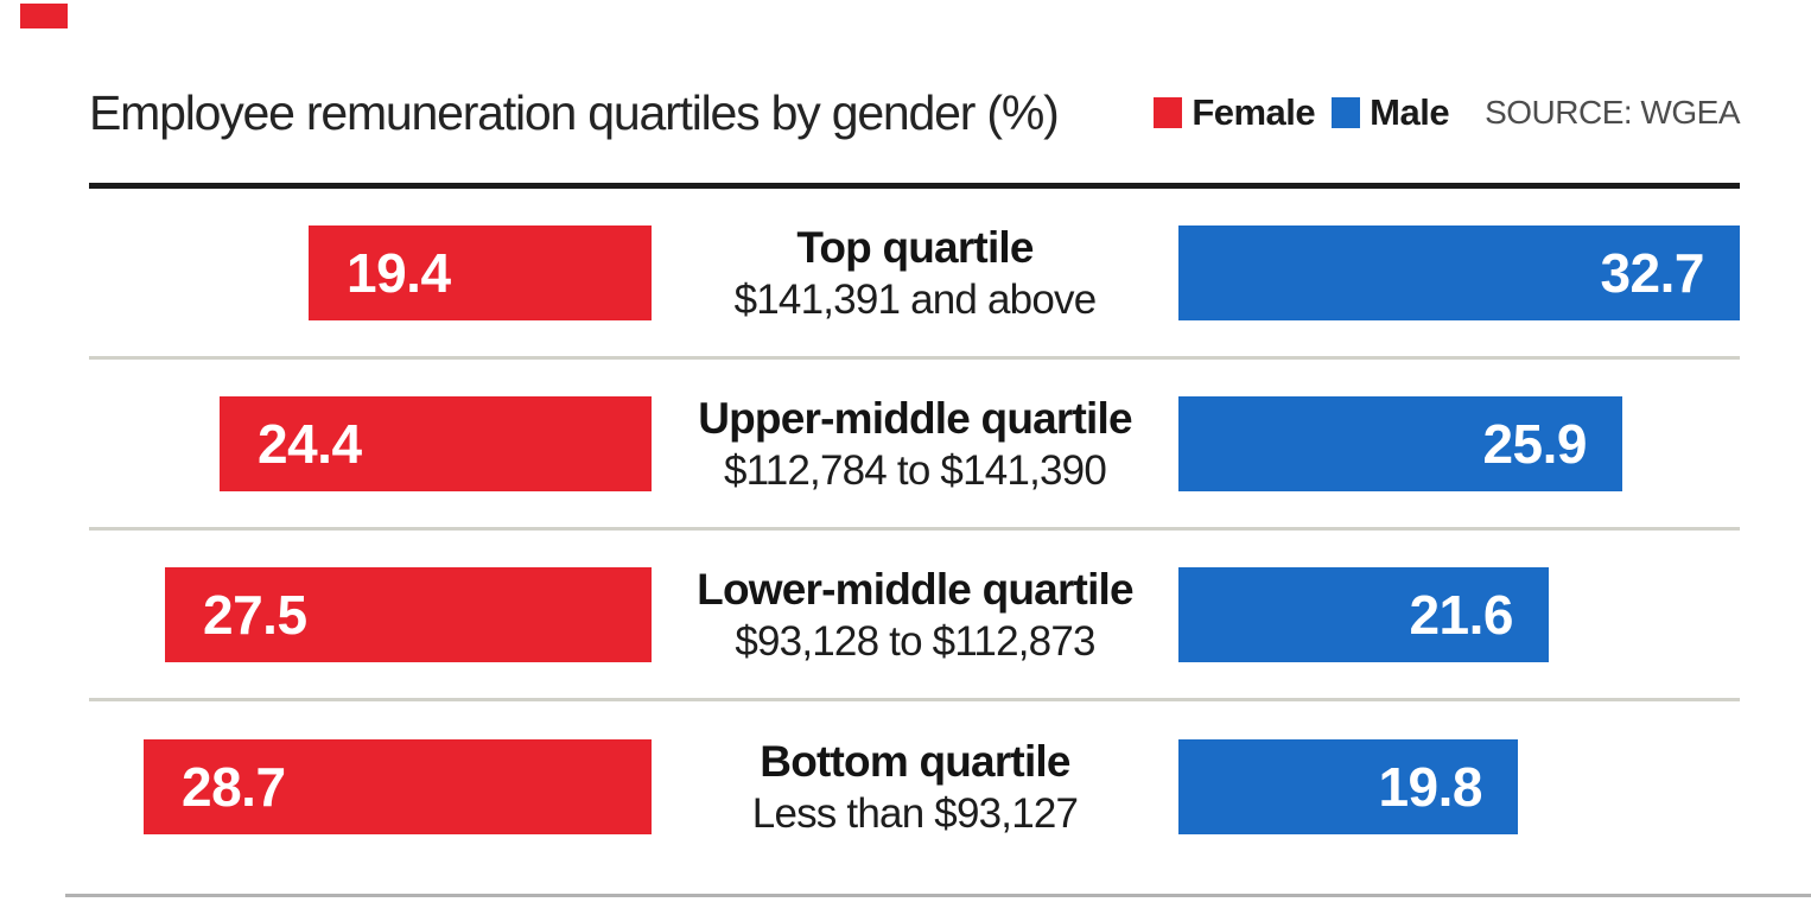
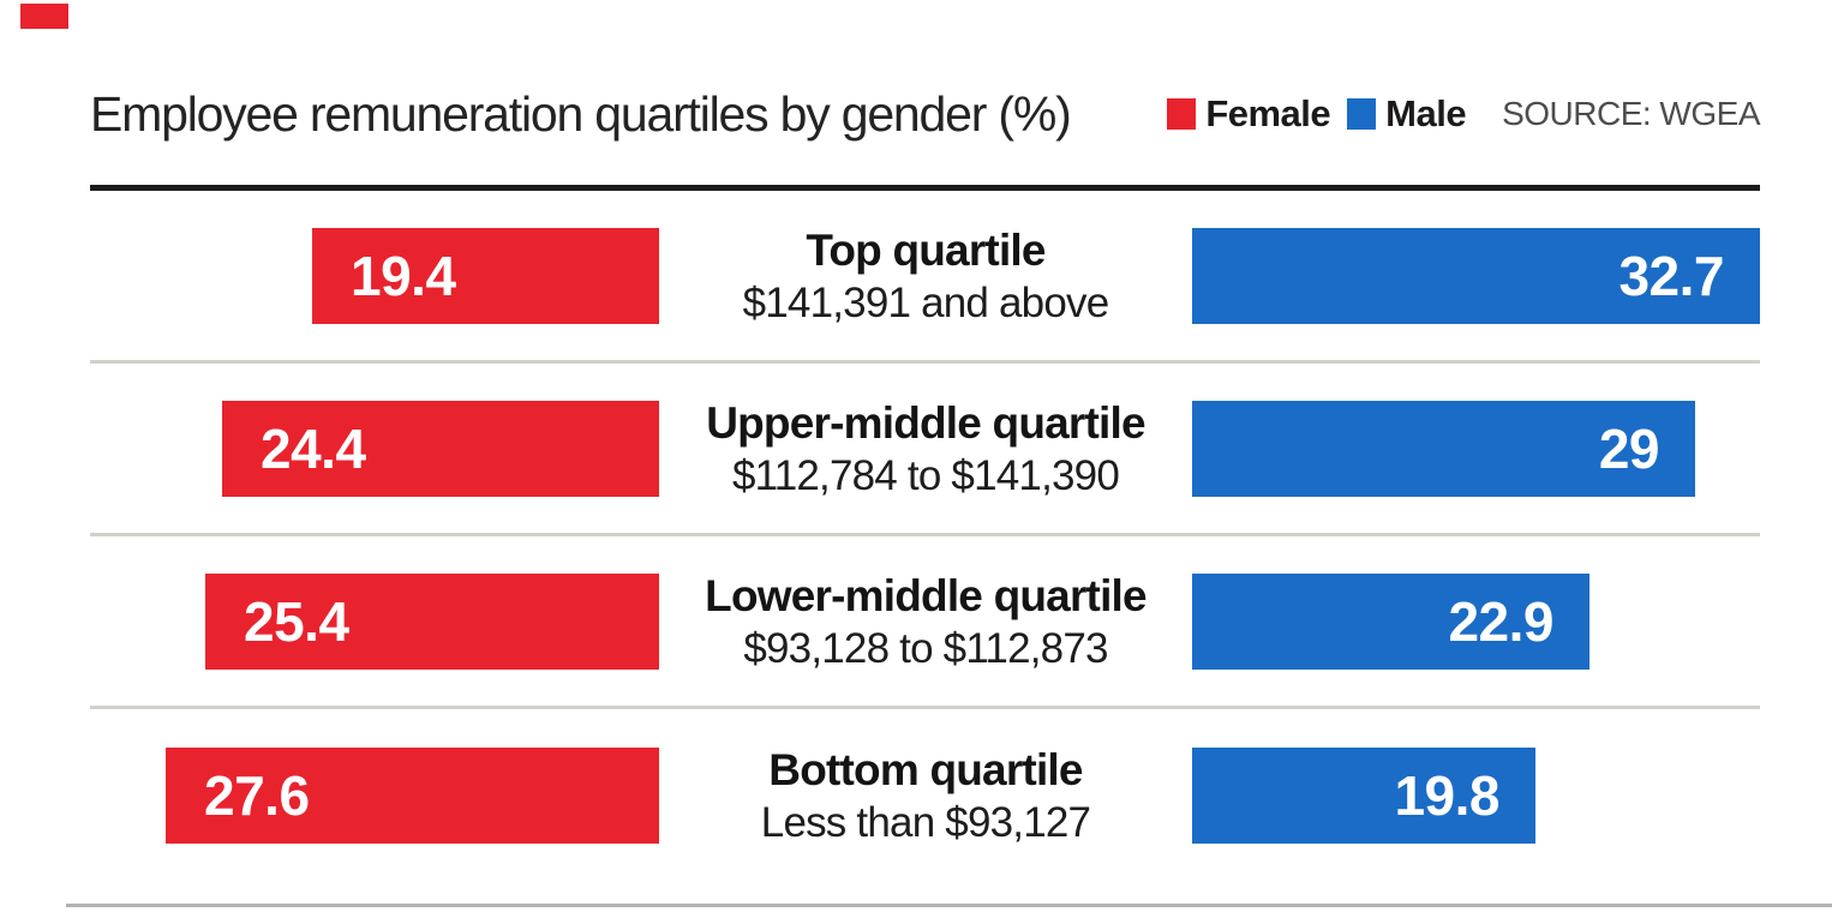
Male/Upper-middle quartile: 25.9 -> 29
Female/Lower-middle quartile: 27.5 -> 25.4
Male/Lower-middle quartile: 21.6 -> 22.9
Female/Bottom quartile: 28.7 -> 27.6
